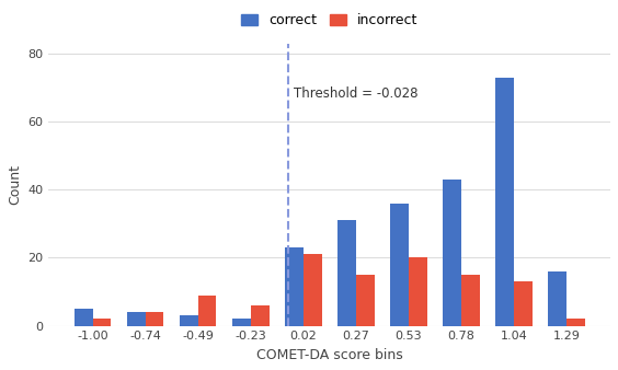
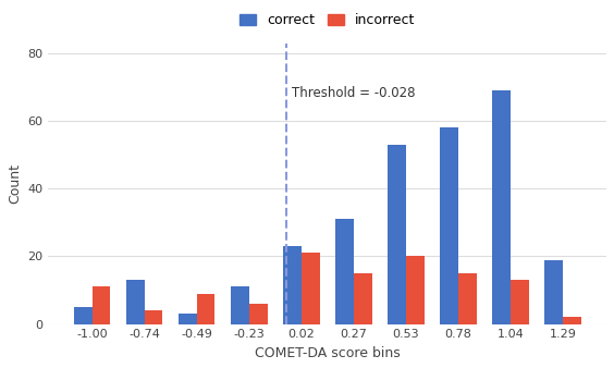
incorrect/-1.00: 2 -> 11
correct/-0.74: 4 -> 13
correct/-0.23: 2 -> 11
correct/0.53: 36 -> 53
correct/0.78: 43 -> 58
correct/1.04: 73 -> 69
correct/1.29: 16 -> 19
